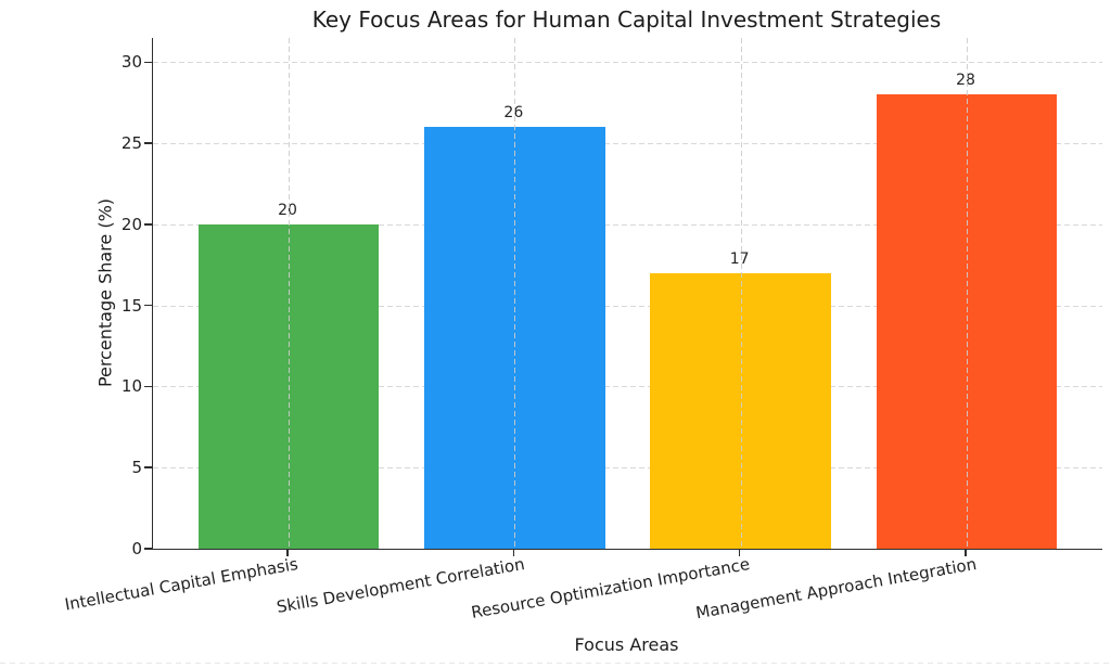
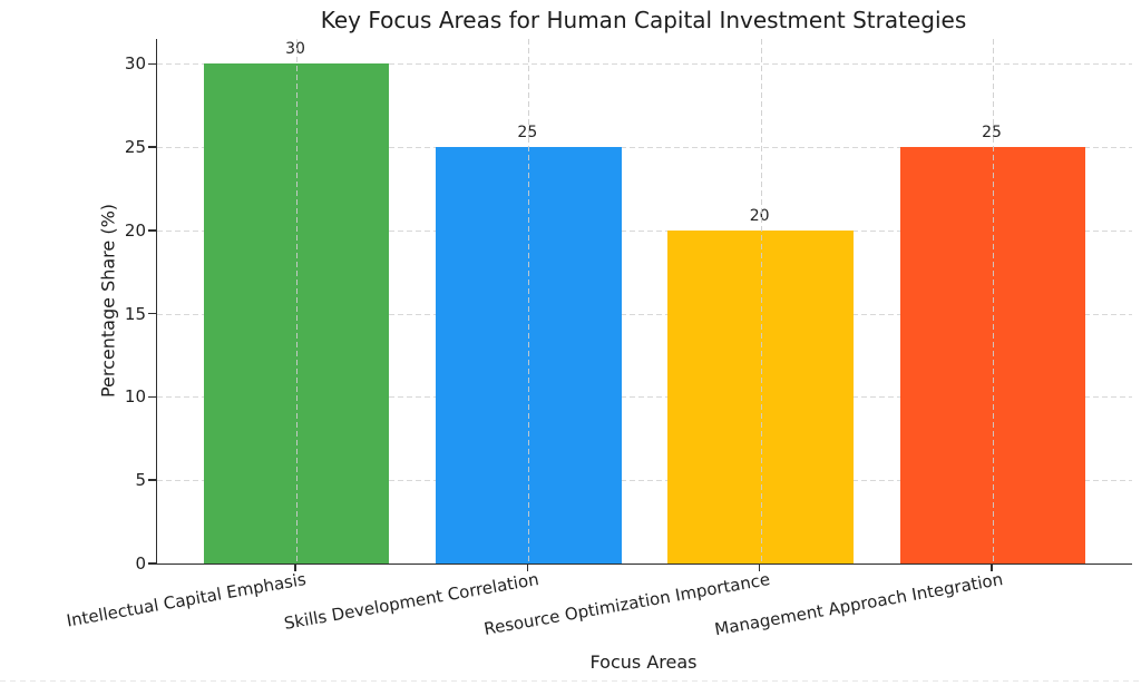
Intellectual Capital Emphasis: 20 -> 30
Skills Development Correlation: 26 -> 25
Resource Optimization Importance: 17 -> 20
Management Approach Integration: 28 -> 25
